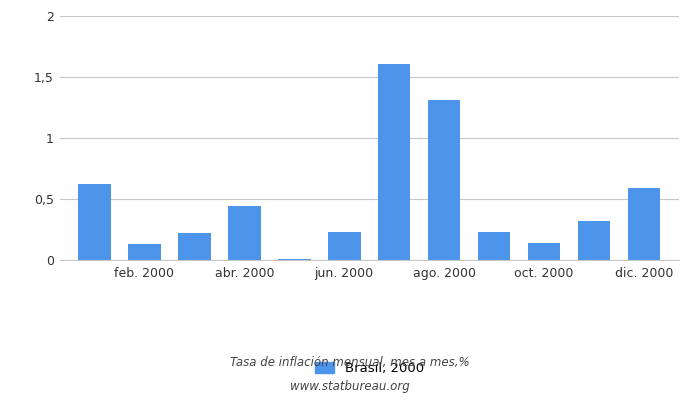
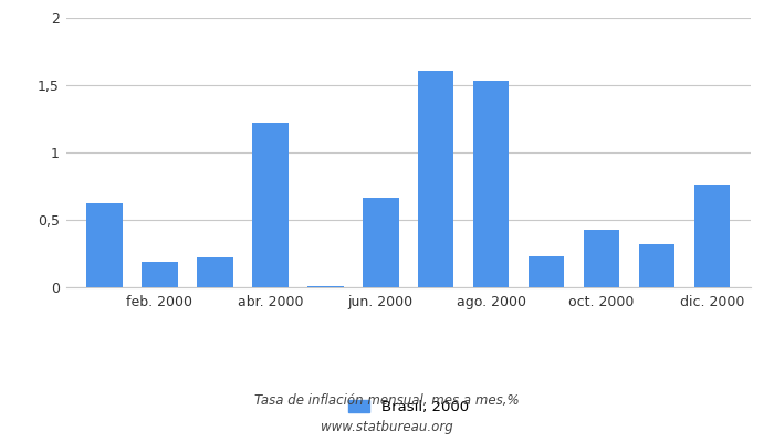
feb. 2000: 0,13 -> 0,19
abr. 2000: 0,44 -> 1,22
jun. 2000: 0,23 -> 0,66
ago. 2000: 1,31 -> 1,53
oct. 2000: 0,14 -> 0,43
dic. 2000: 0,59 -> 0,76
